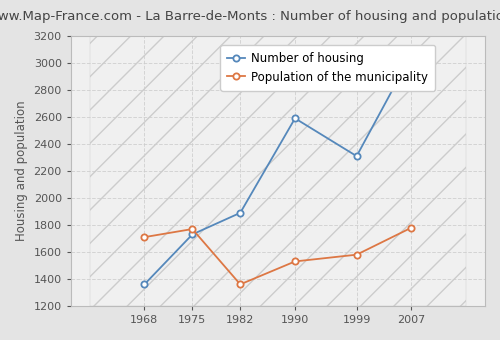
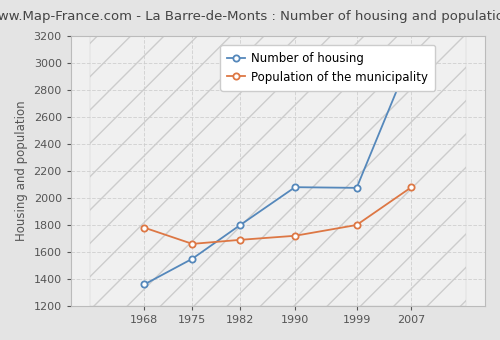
Population of the municipality/1968: 1710 -> 1780
Number of housing/1975: 1730 -> 1550
Population of the municipality/1975: 1770 -> 1660
Number of housing/1982: 1890 -> 1800
Population of the municipality/1982: 1360 -> 1690
Number of housing/1990: 2590 -> 2080
Population of the municipality/1990: 1530 -> 1720
Number of housing/1999: 2310 -> 2080
Population of the municipality/1999: 1580 -> 1800
Population of the municipality/2007: 1780 -> 2080
